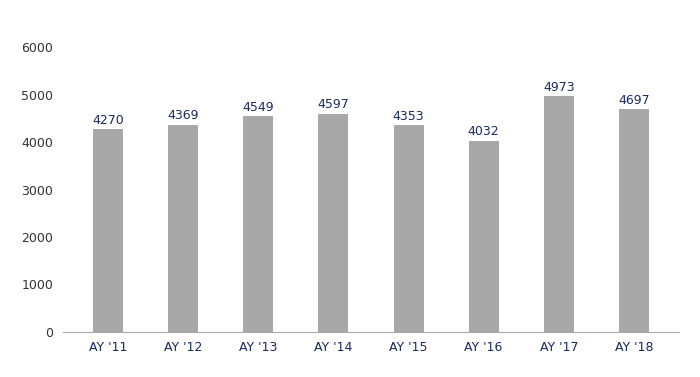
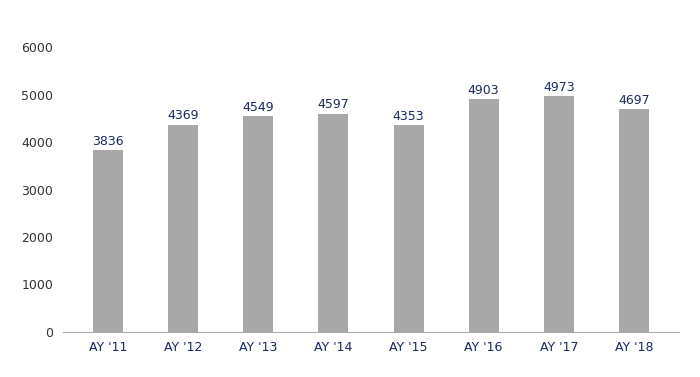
AY '11: 4270 -> 3836
AY '16: 4032 -> 4903
